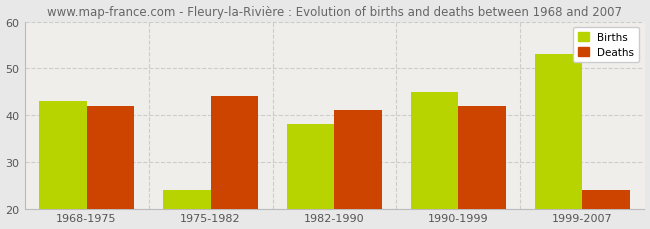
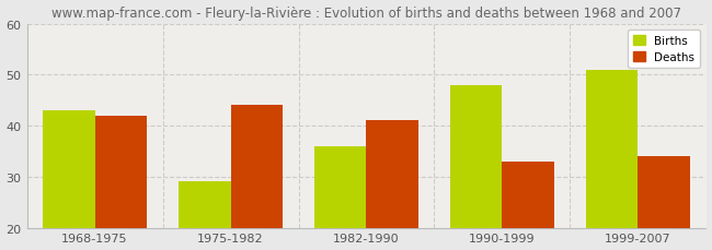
Births/1975-1982: 24 -> 29
Births/1982-1990: 38 -> 36
Births/1990-1999: 45 -> 48
Deaths/1990-1999: 42 -> 33
Births/1999-2007: 53 -> 51
Deaths/1999-2007: 24 -> 34
